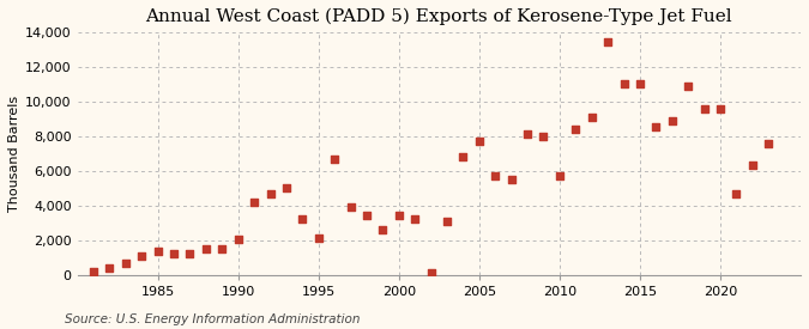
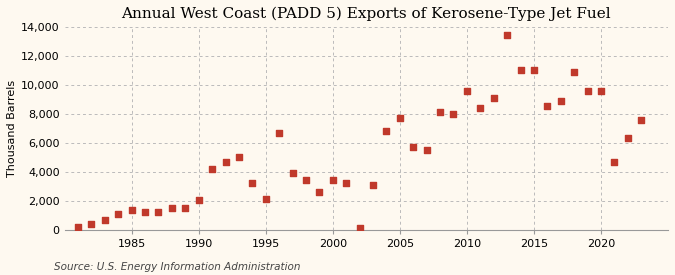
2010: 5,700 -> 9,600
